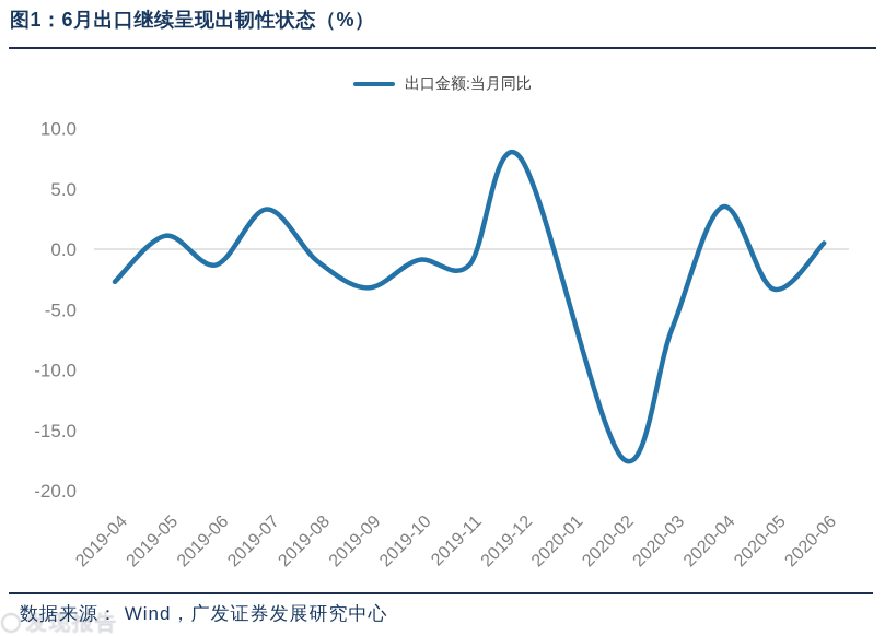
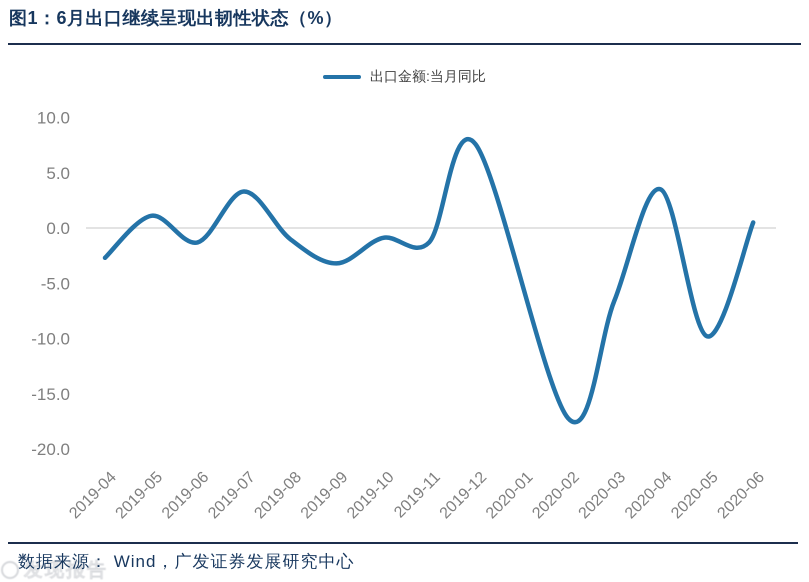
2020-05: -3.3 -> -9.8
